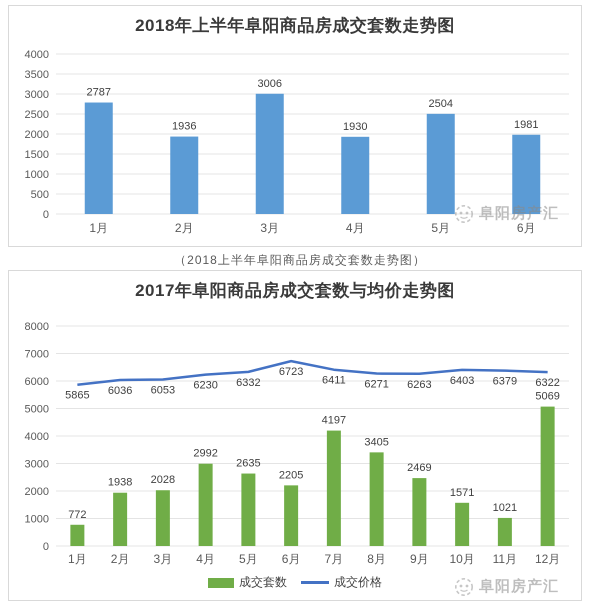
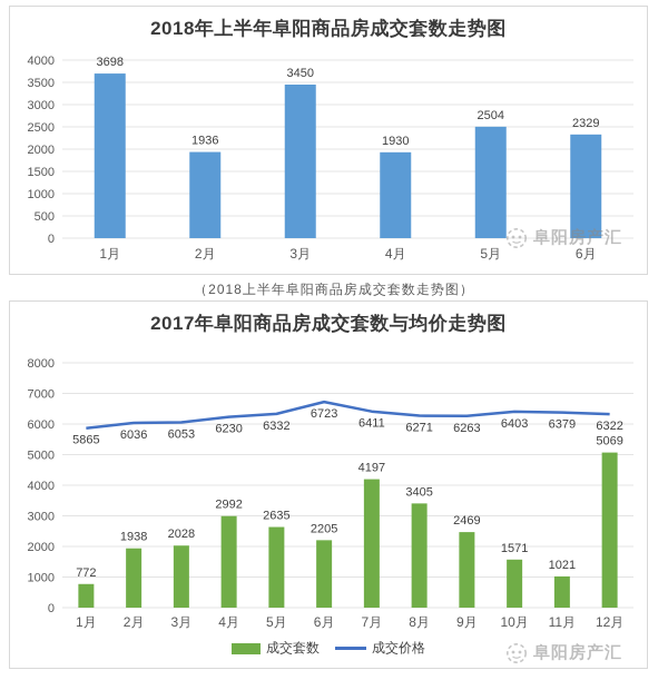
2018年上半年阜阳商品房成交套数走势图/1月: 2787 -> 3698
2018年上半年阜阳商品房成交套数走势图/3月: 3006 -> 3450
2018年上半年阜阳商品房成交套数走势图/6月: 1981 -> 2329
